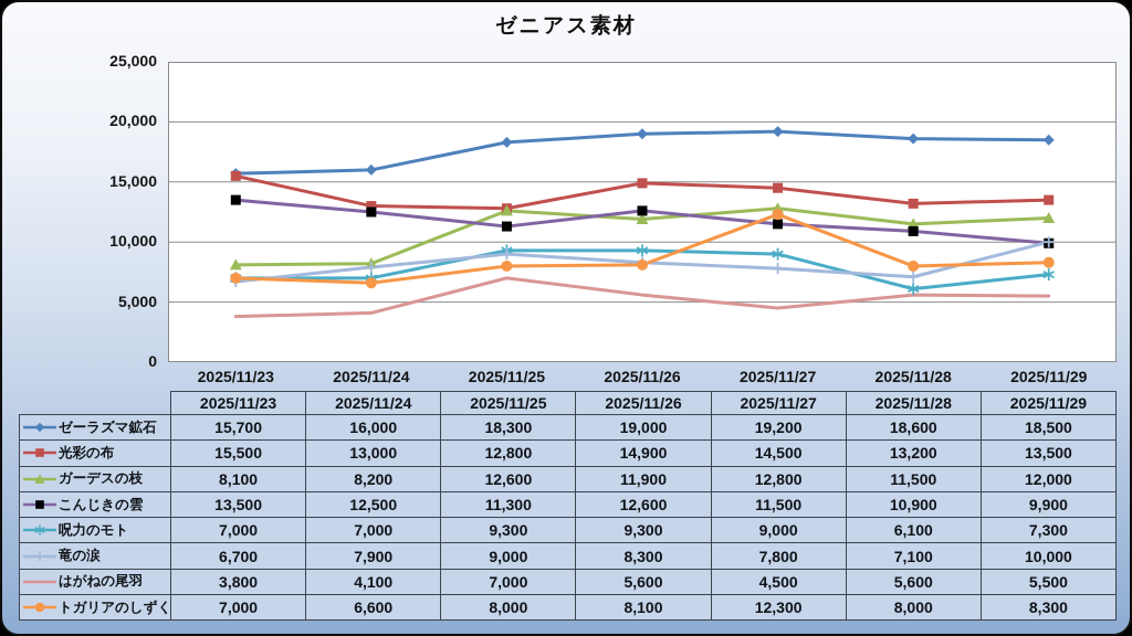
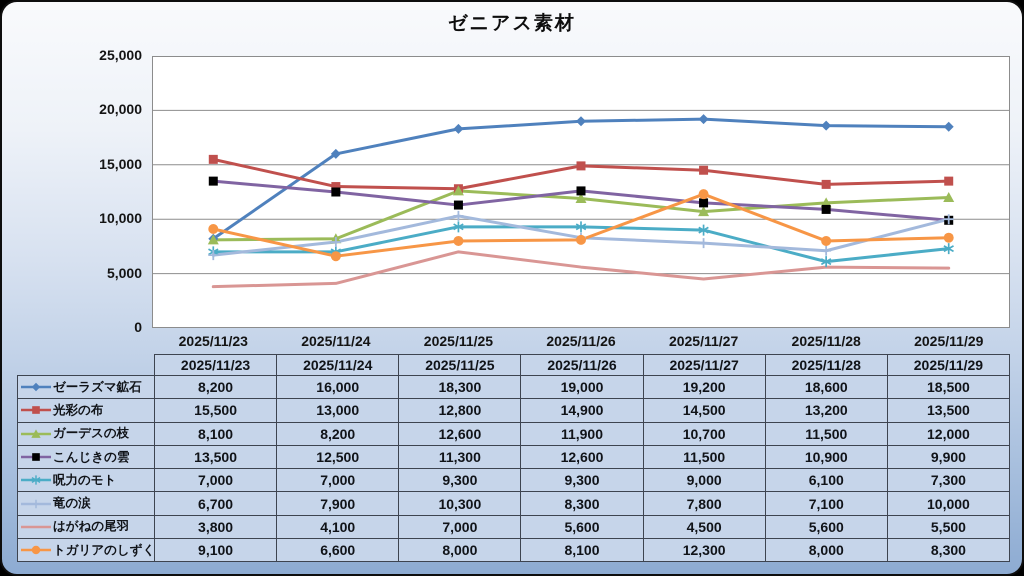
ゼーラズマ鉱石/2025/11/23: 15,700 -> 8,200
トガリアのしずく/2025/11/23: 7,000 -> 9,100
竜の涙/2025/11/25: 9,000 -> 10,300
ガーデスの枝/2025/11/27: 12,800 -> 10,700
